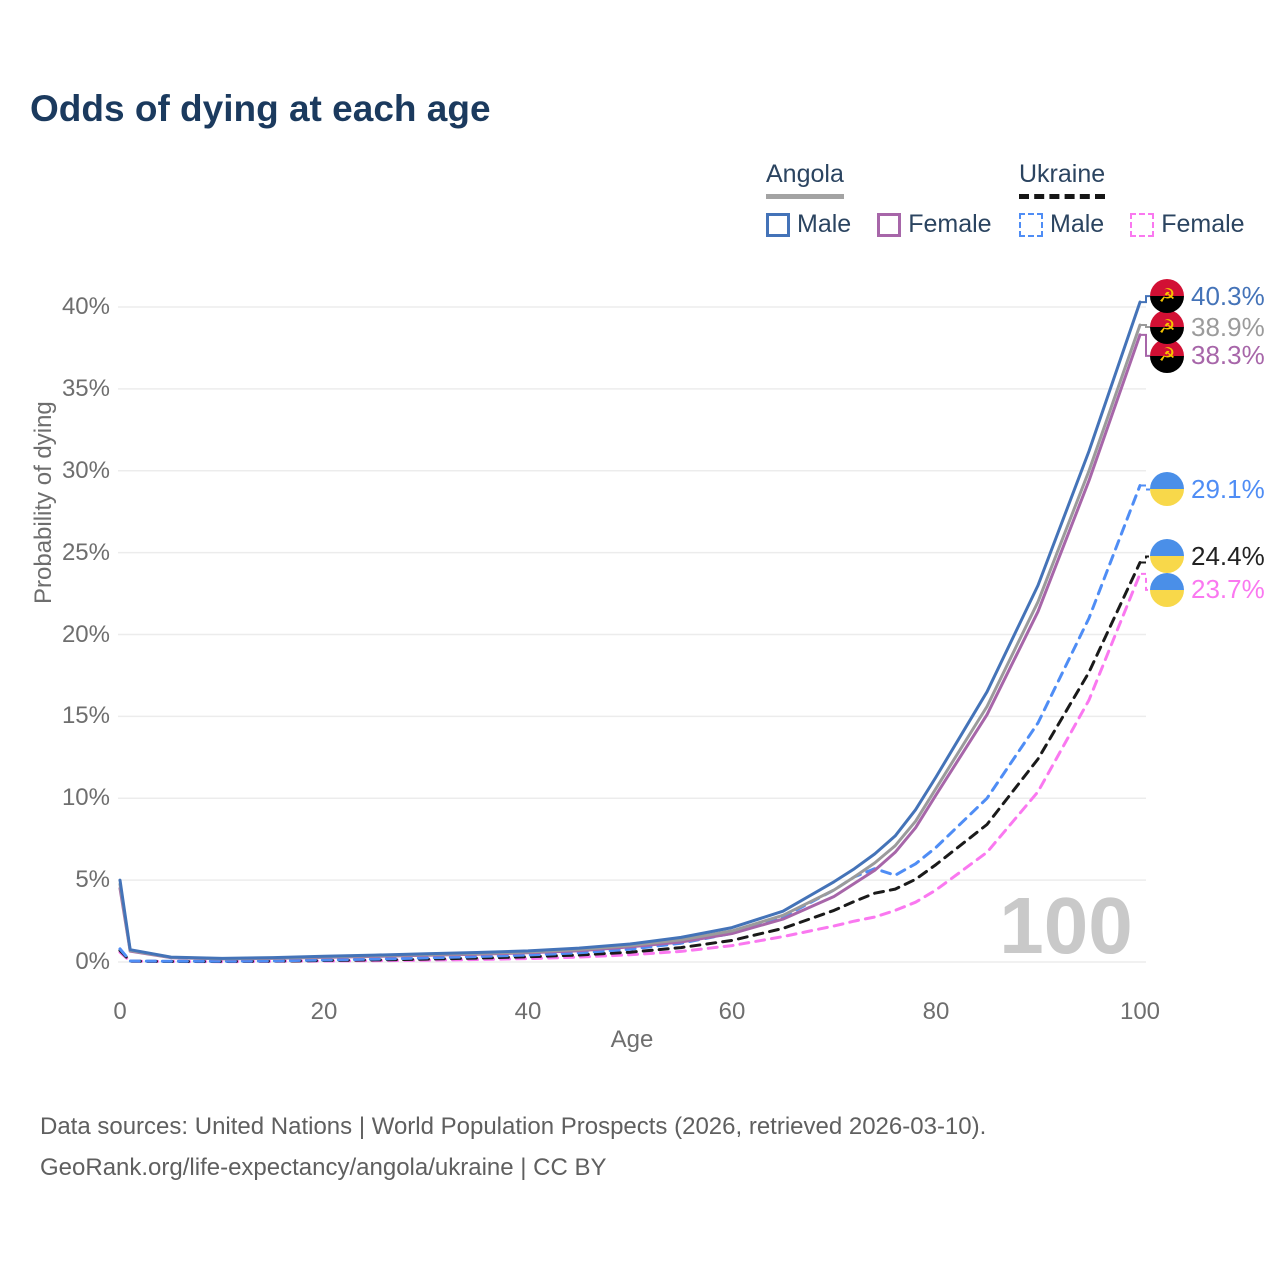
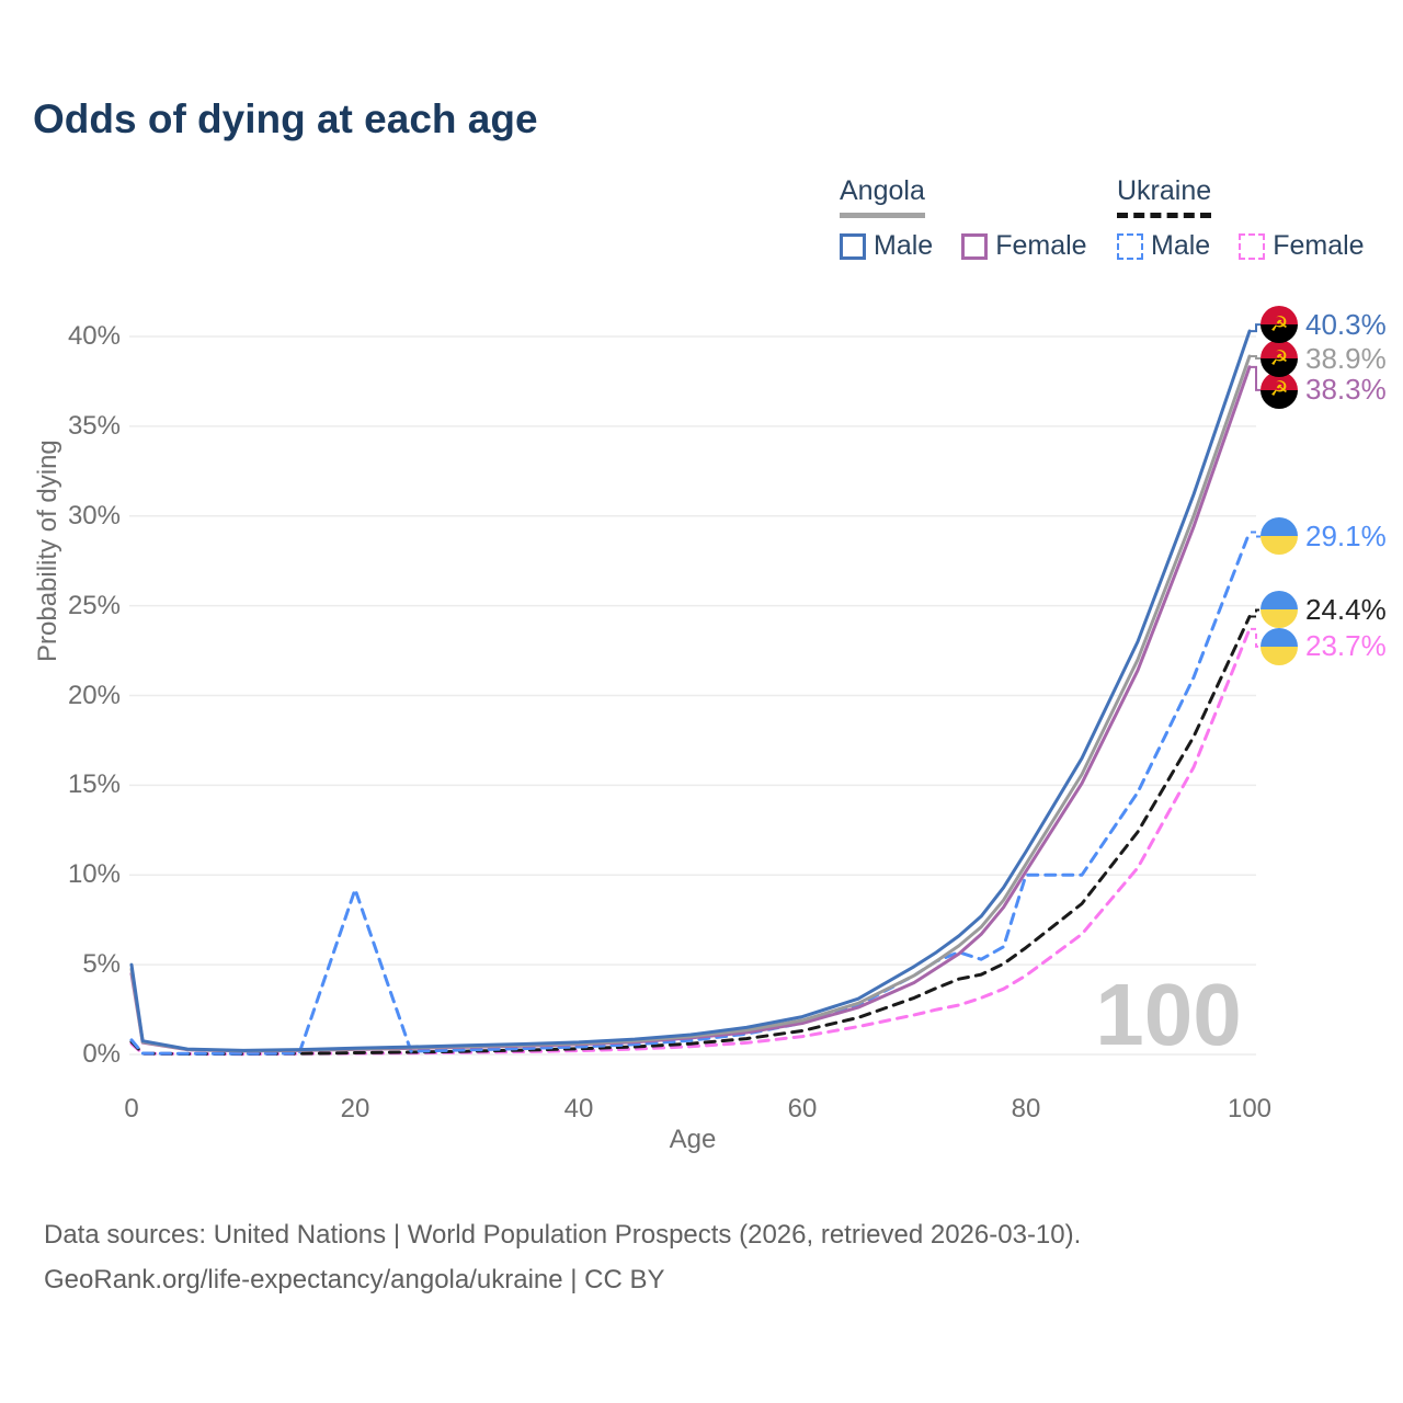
Ukraine Male/20: 0.1% -> 9.2%
Ukraine Male/80: 7.0% -> 10.0%
